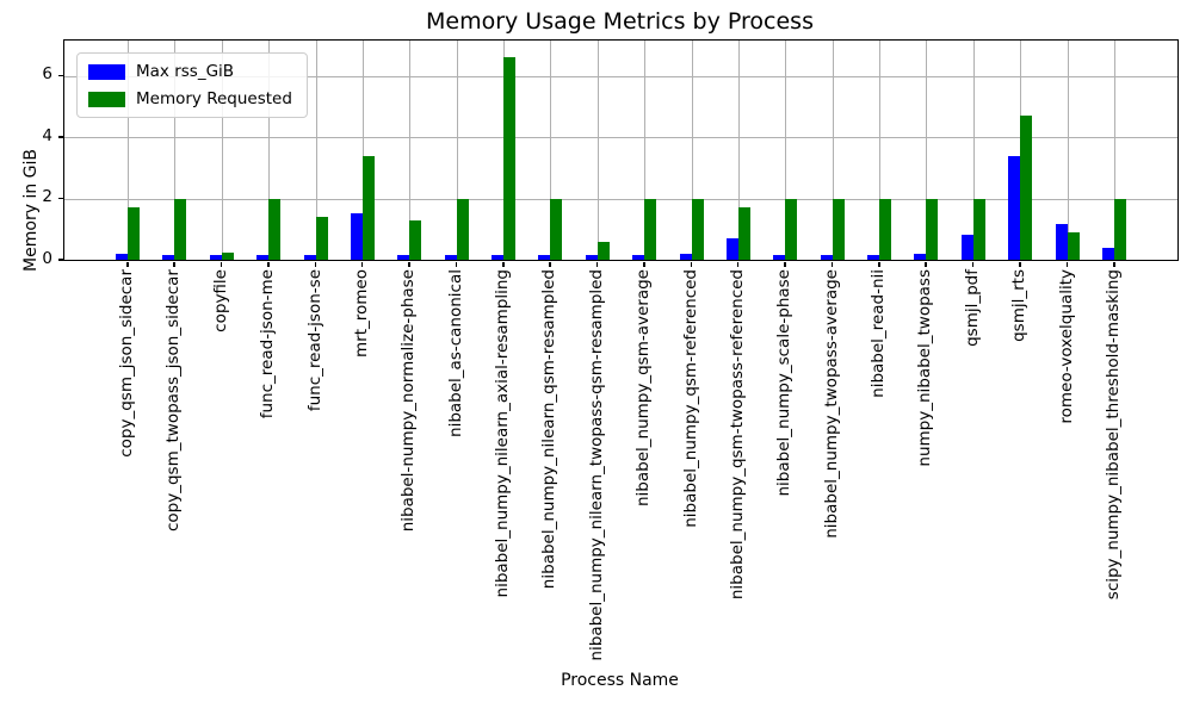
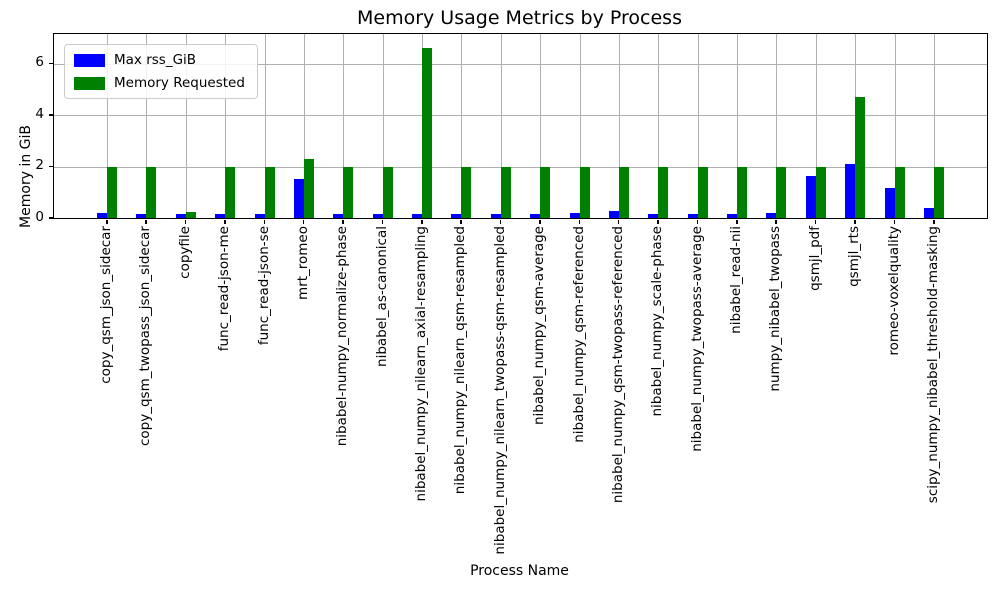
Memory Requested/copy_qsm_json_sidecar: 1.7 -> 2.0
Memory Requested/func_read-json-se: 1.4 -> 2.0
Memory Requested/mrt_romeo: 3.4 -> 2.3
Memory Requested/nibabel-numpy_normalize-phase: 1.3 -> 2.0
Memory Requested/nibabel_numpy_nilearn_twopass-qsm-resampled: 0.6 -> 2.0
Max rss_GiB/nibabel_numpy_qsm-twopass-referenced: 0.7 -> 0.3
Memory Requested/nibabel_numpy_qsm-twopass-referenced: 1.7 -> 2.0
Max rss_GiB/qsmjl_pdf: 0.8 -> 1.6
Max rss_GiB/qsmjl_rts: 3.4 -> 2.1
Memory Requested/romeo-voxelquality: 0.9 -> 2.0
